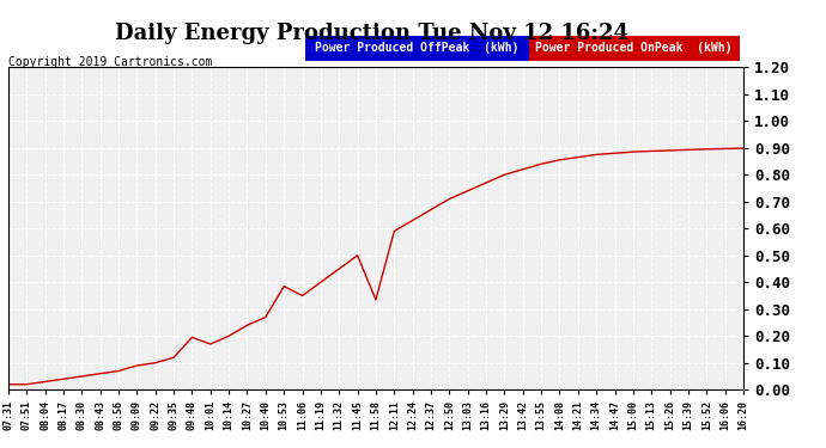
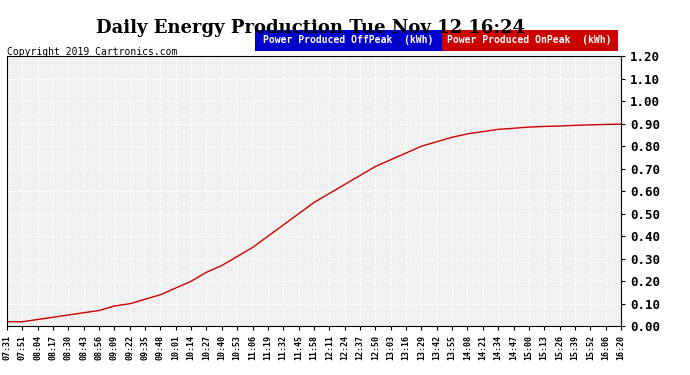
09:48: 0.195 -> 0.140
10:53: 0.385 -> 0.310
11:58: 0.335 -> 0.550
